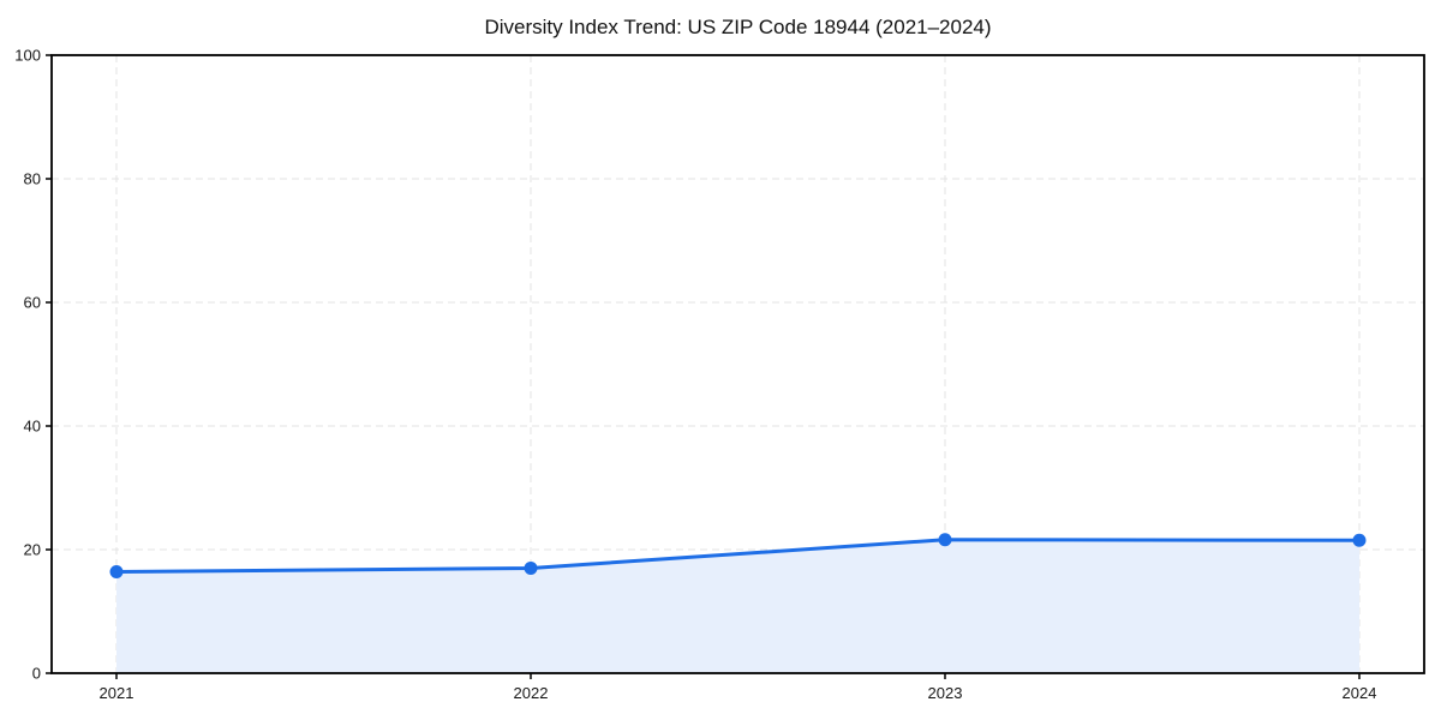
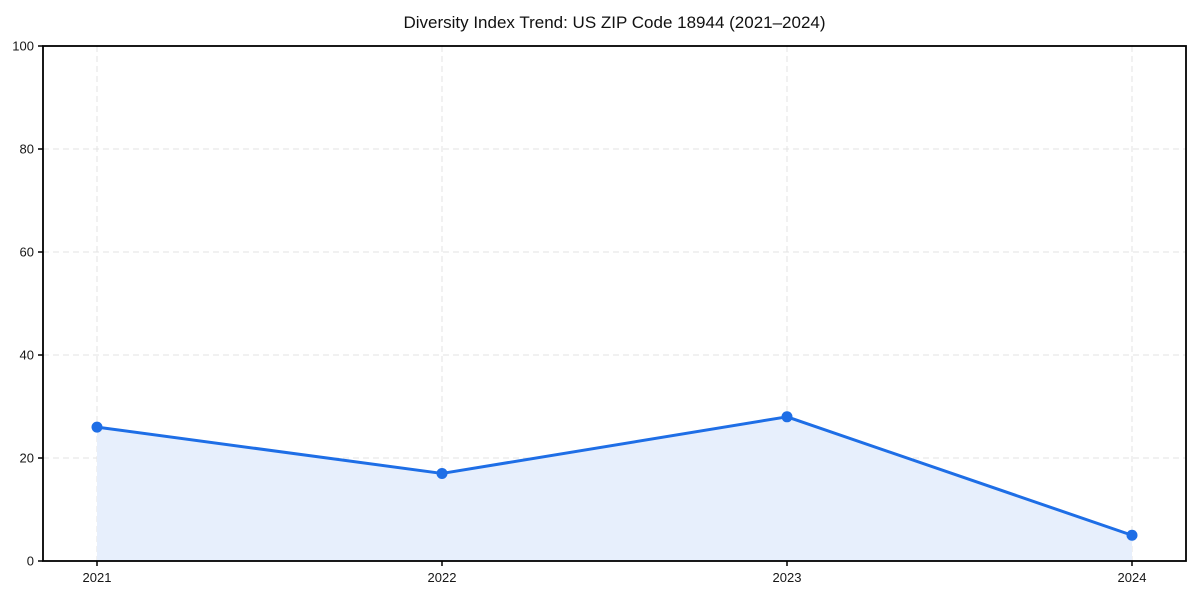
2021: 16 -> 26
2023: 22 -> 28
2024: 22 -> 5
